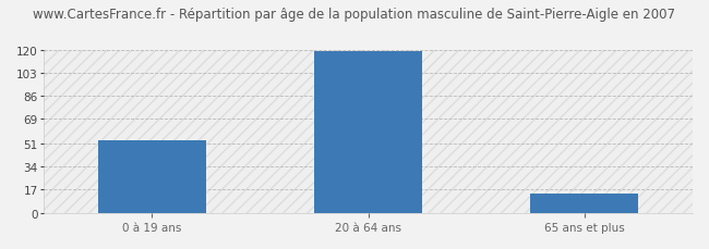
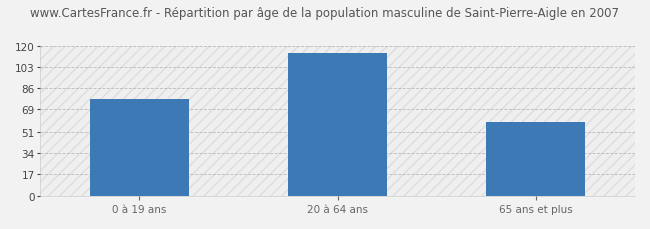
0 à 19 ans: 53 -> 77
20 à 64 ans: 119 -> 114
65 ans et plus: 14 -> 59
